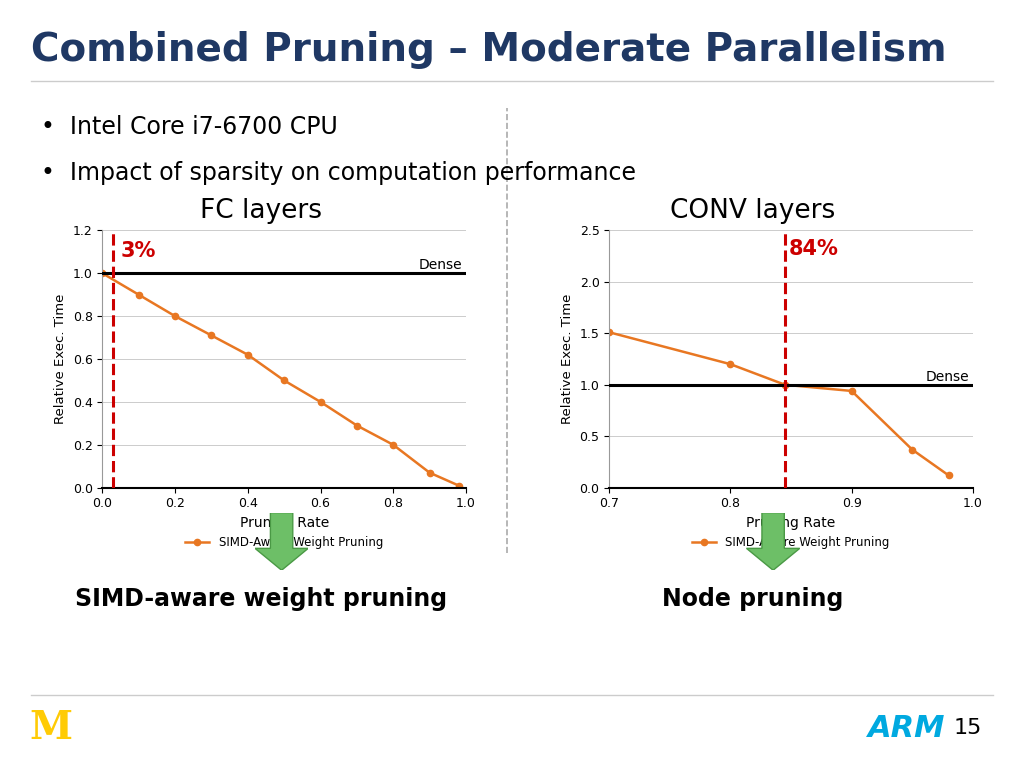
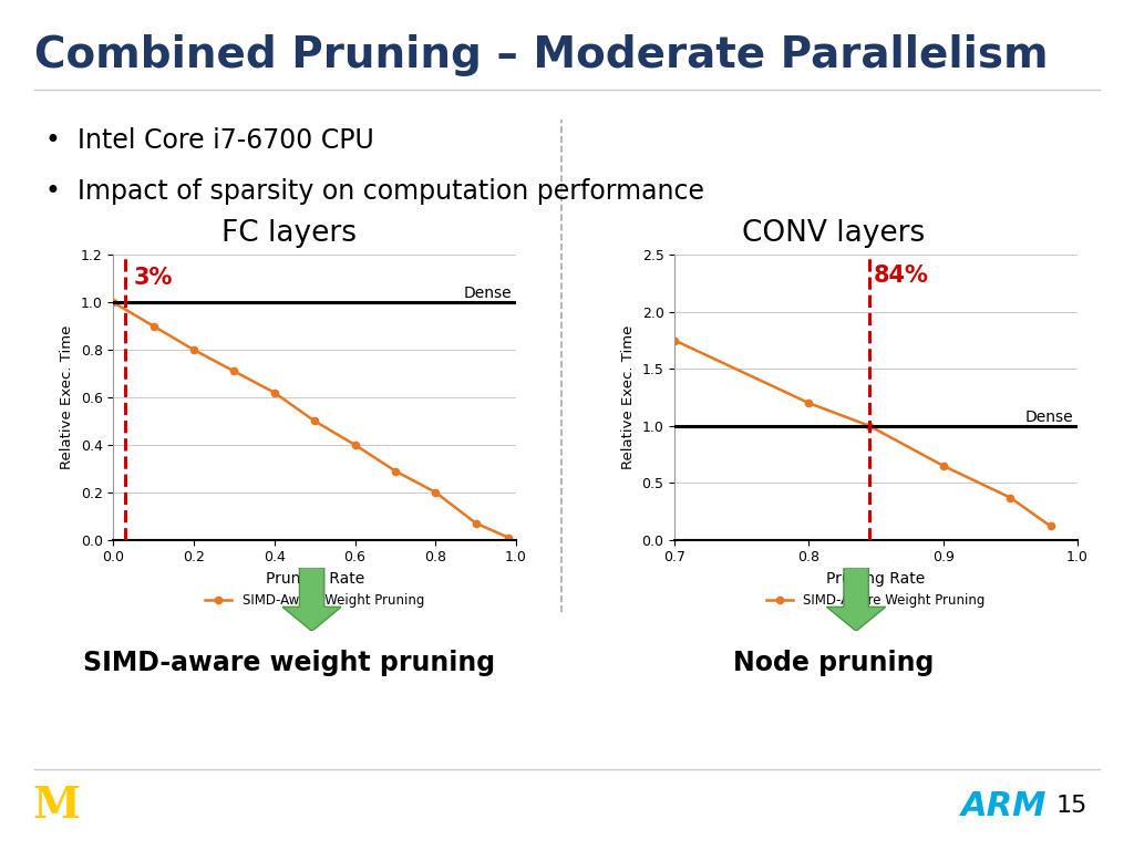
0.7: 1.51 -> 1.75
0.9: 0.94 -> 0.65
